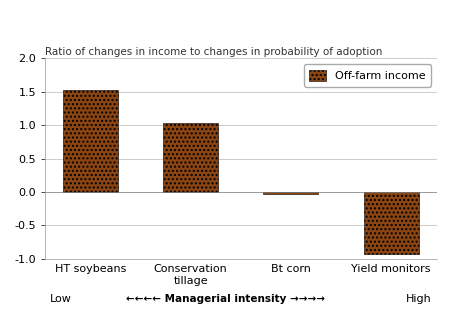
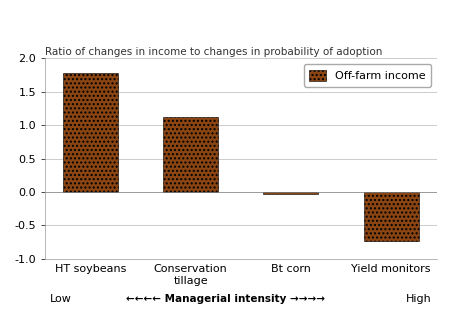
HT soybeans: 1.53 -> 1.78
Conservation tillage: 1.03 -> 1.12
Yield monitors: -0.93 -> -0.74
